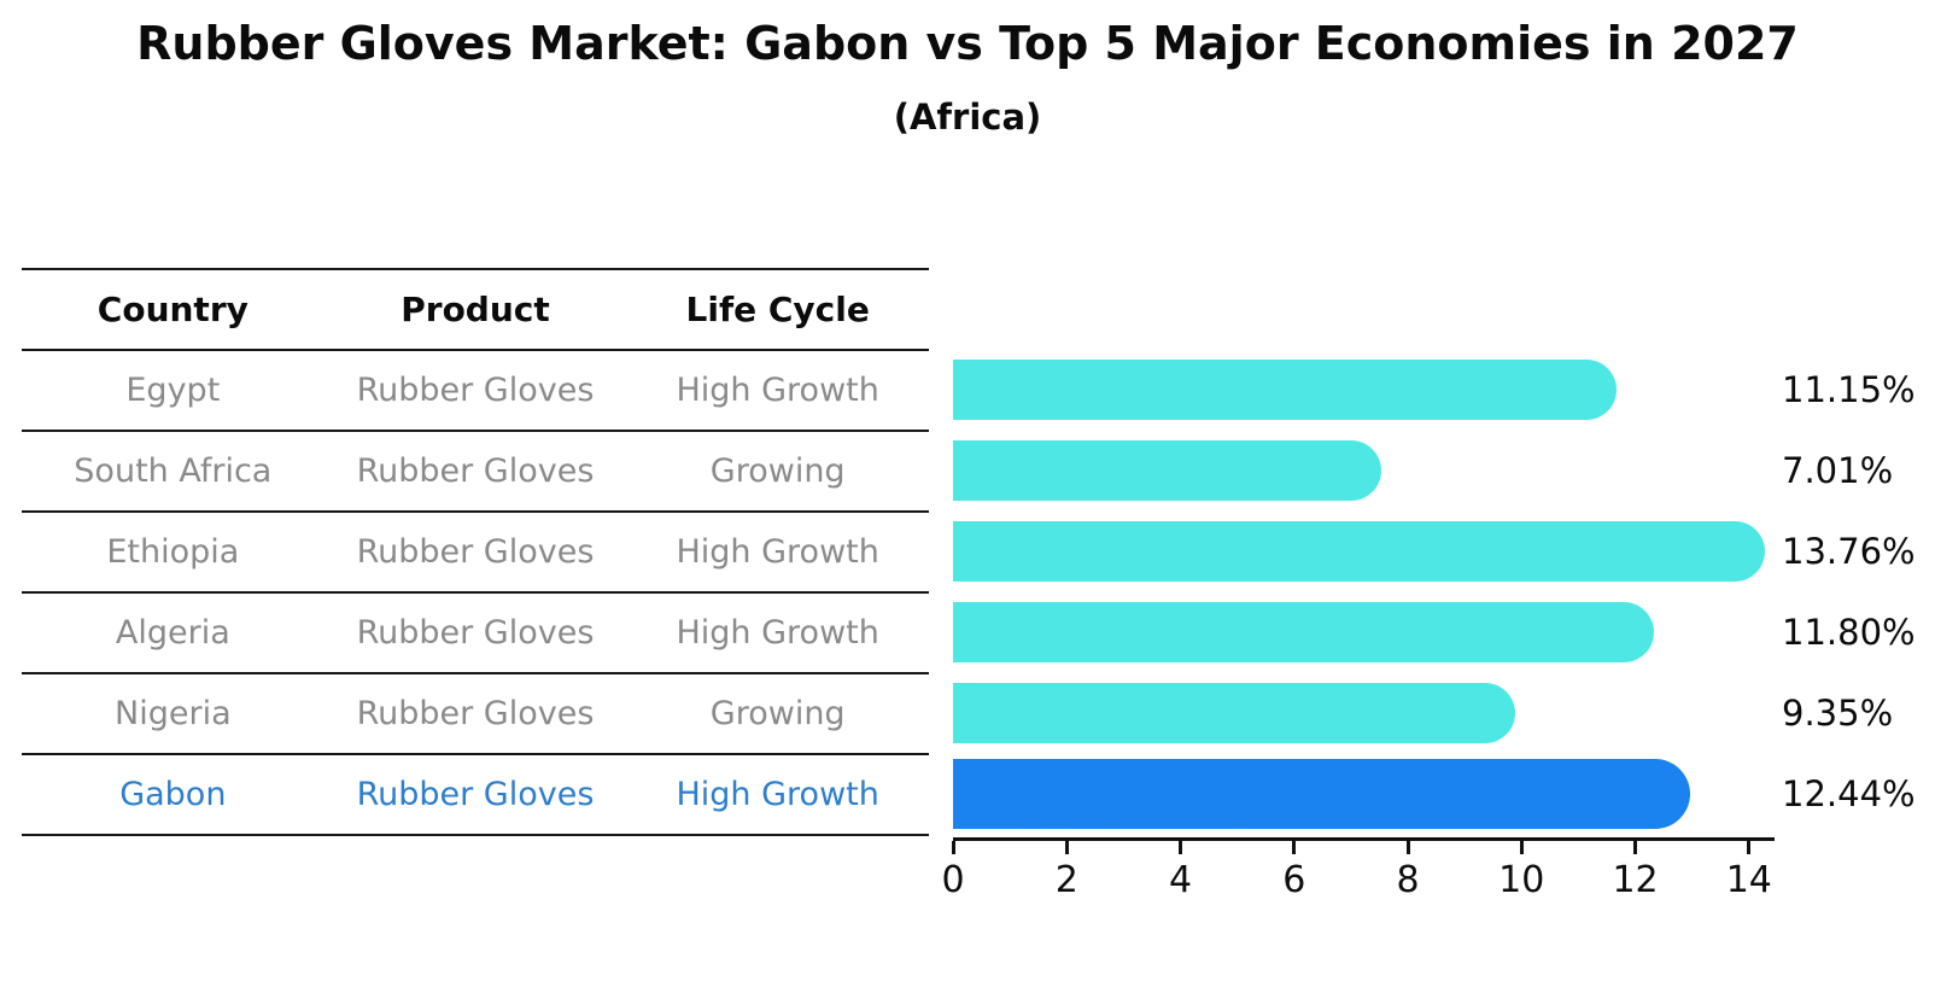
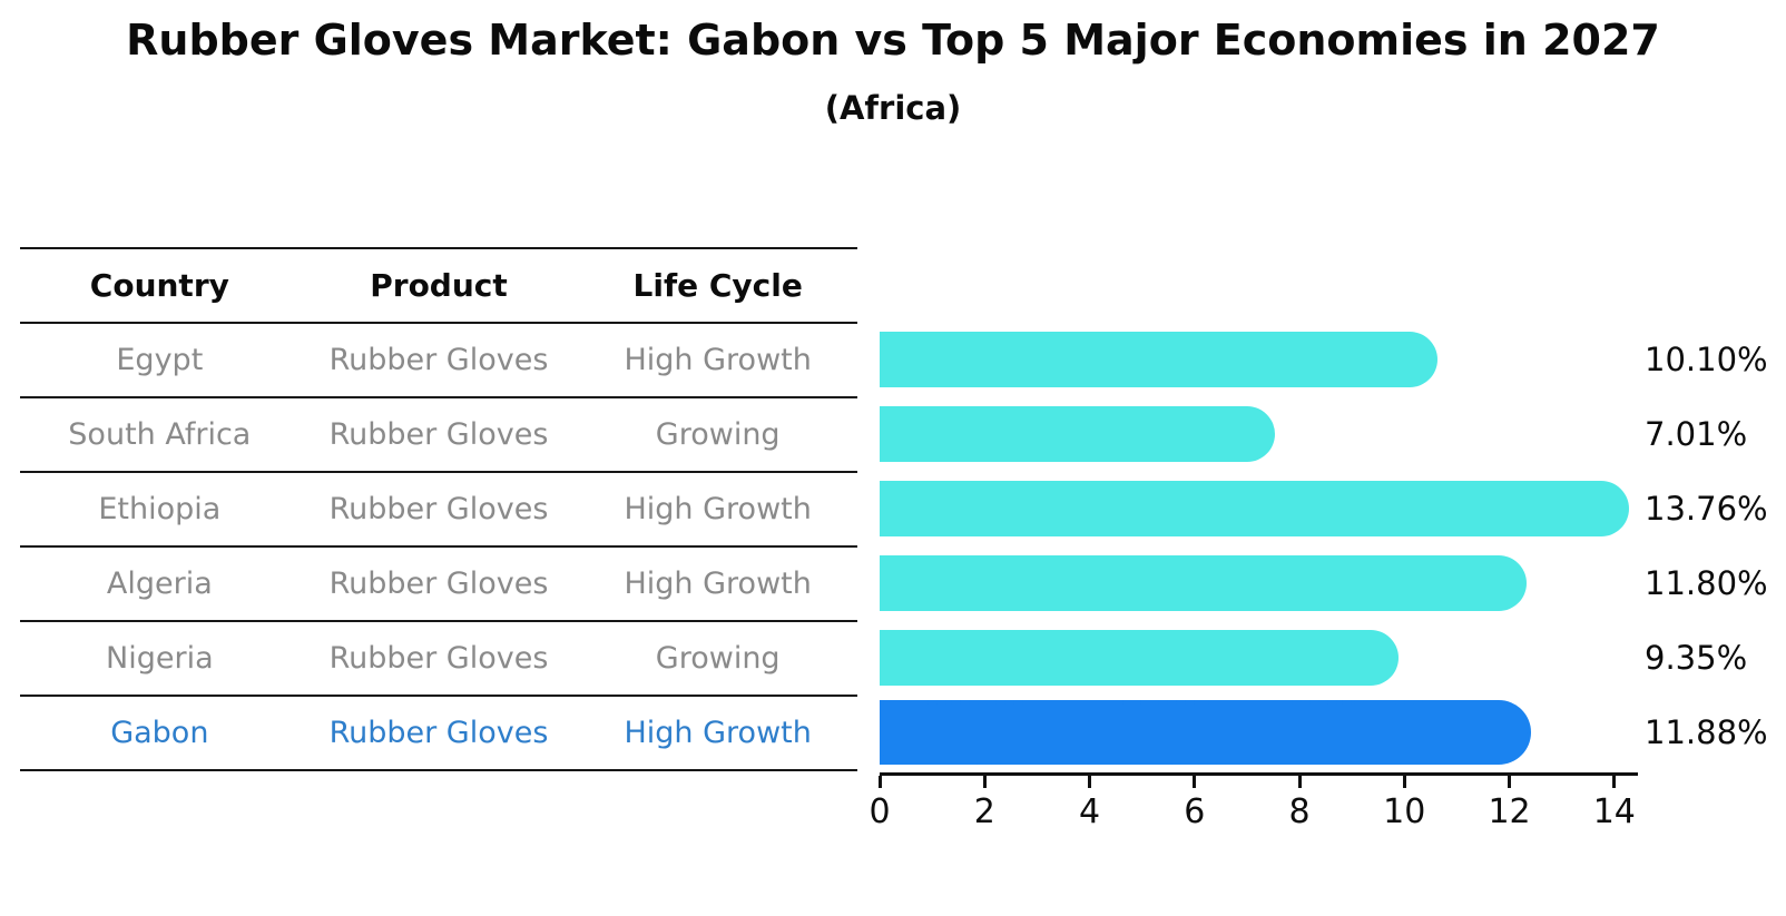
Egypt: 11.15% -> 10.10%
Gabon: 12.44% -> 11.88%
